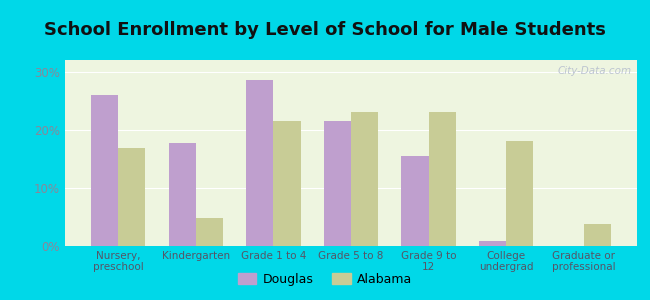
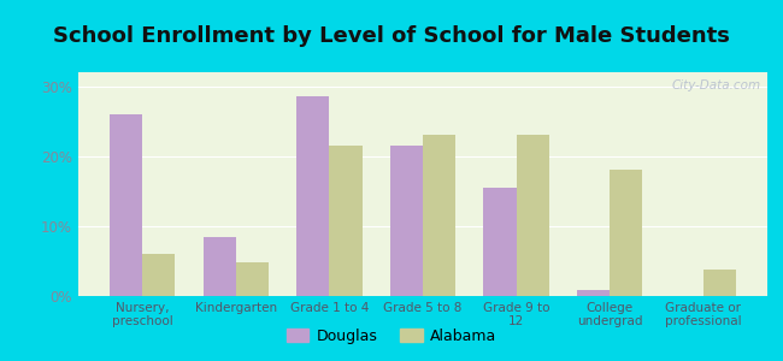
Alabama/Nursery, preschool: 16.8% -> 6.0%
Douglas/Kindergarten: 17.8% -> 8.5%
